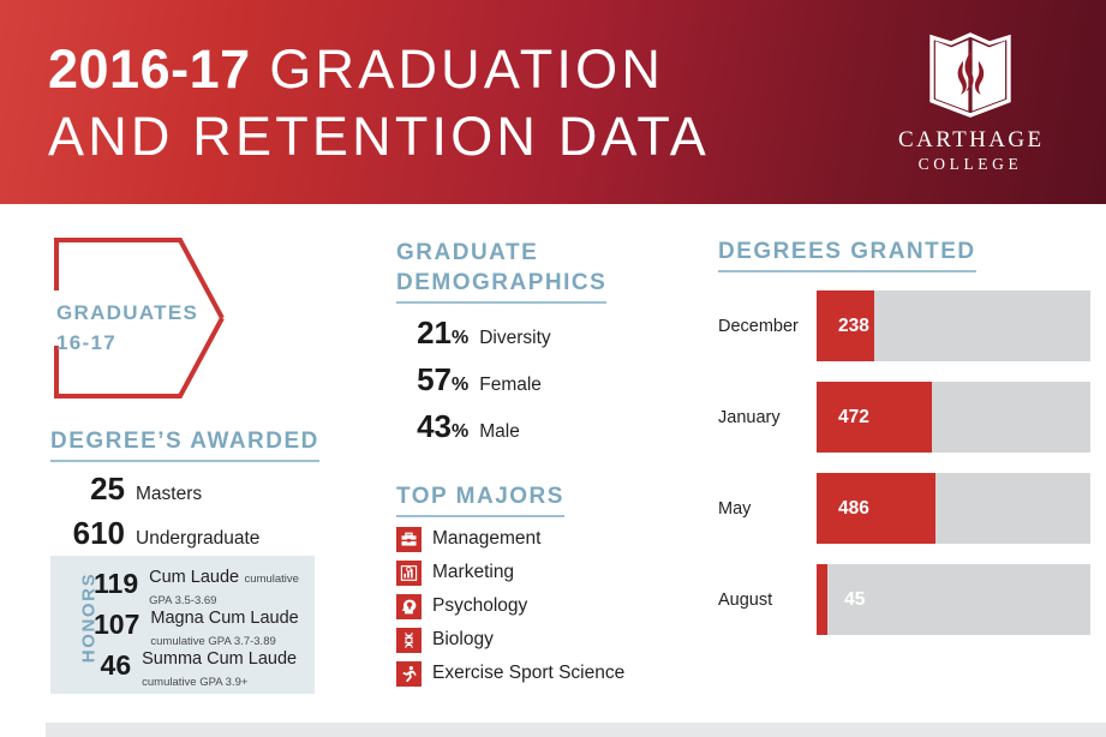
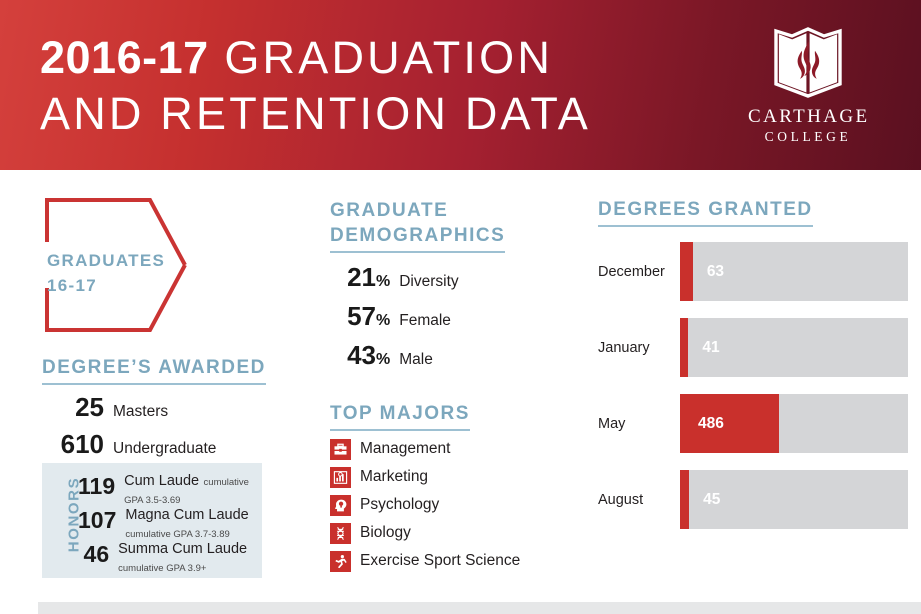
December: 238 -> 63
January: 472 -> 41
